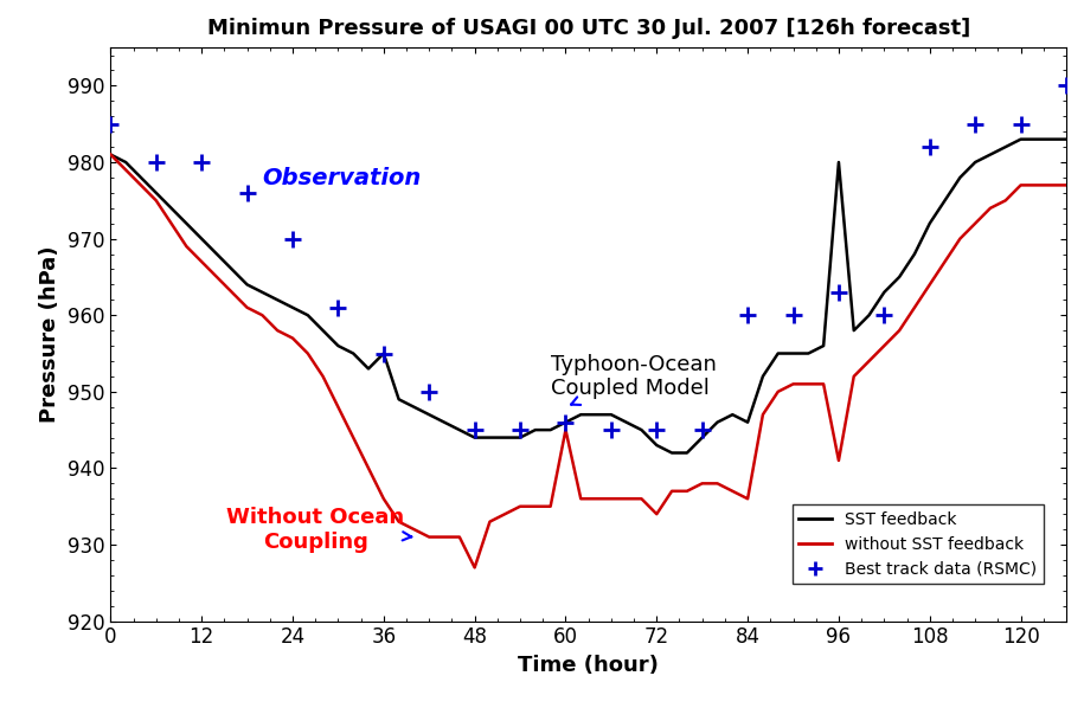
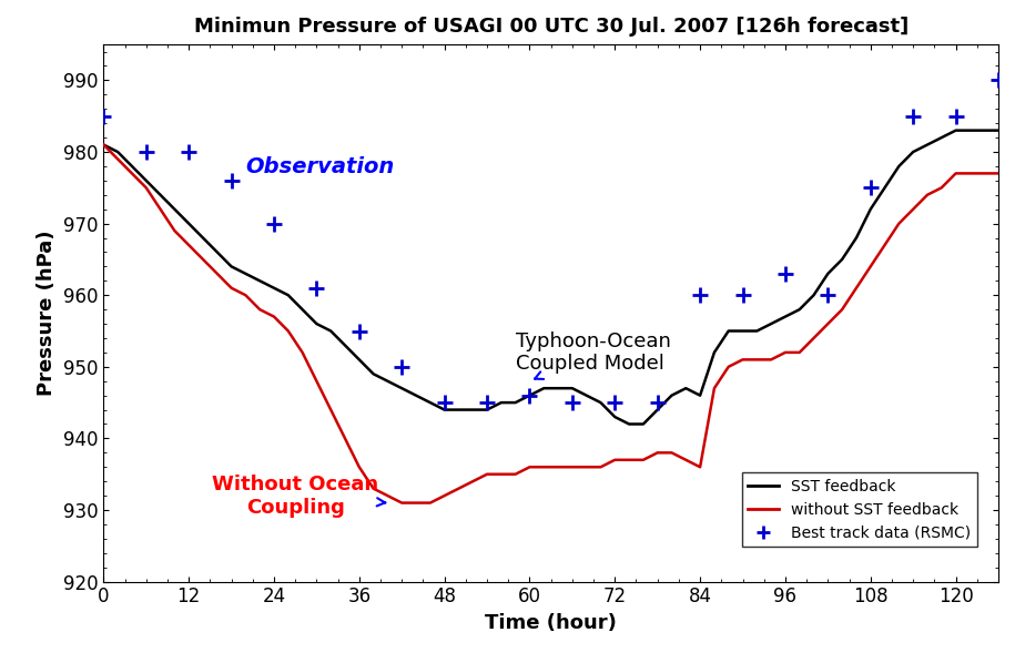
SST feedback/36: 955 -> 951
without SST feedback/48: 927 -> 932
without SST feedback/60: 945 -> 936
without SST feedback/72: 934 -> 937
SST feedback/96: 980 -> 957
without SST feedback/96: 941 -> 952
Best track data (RSMC)/108: 982 -> 975
